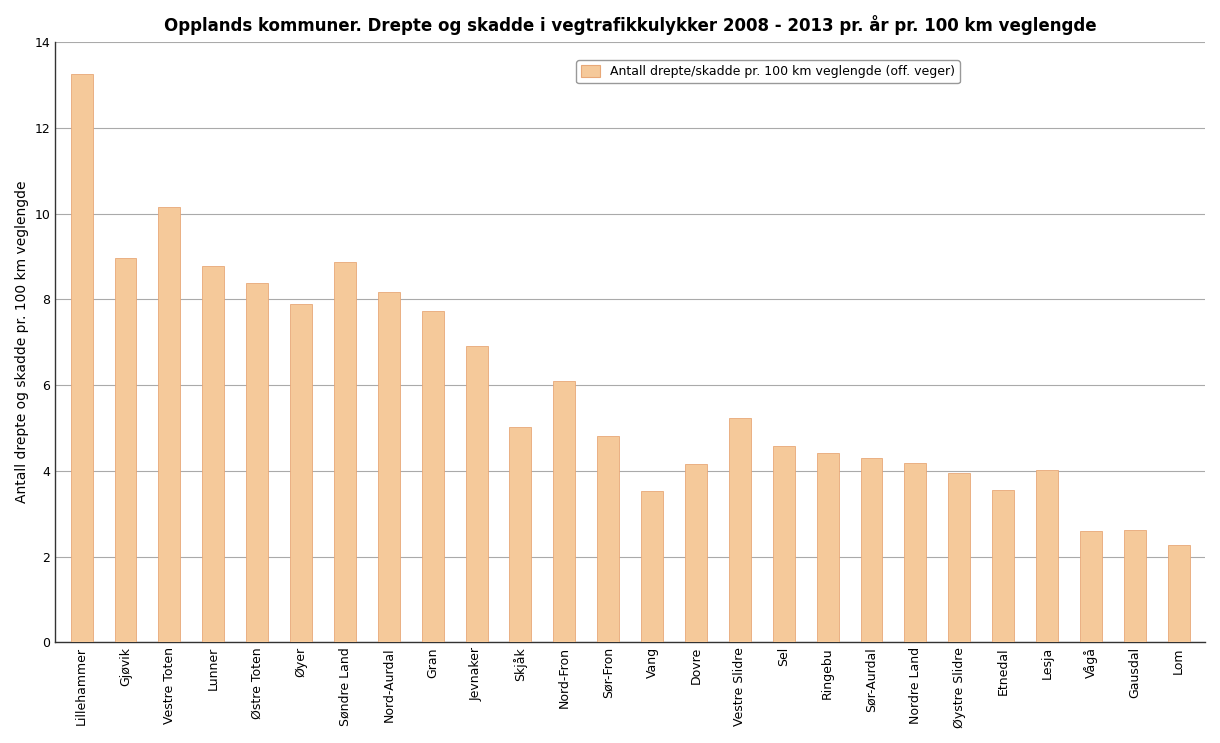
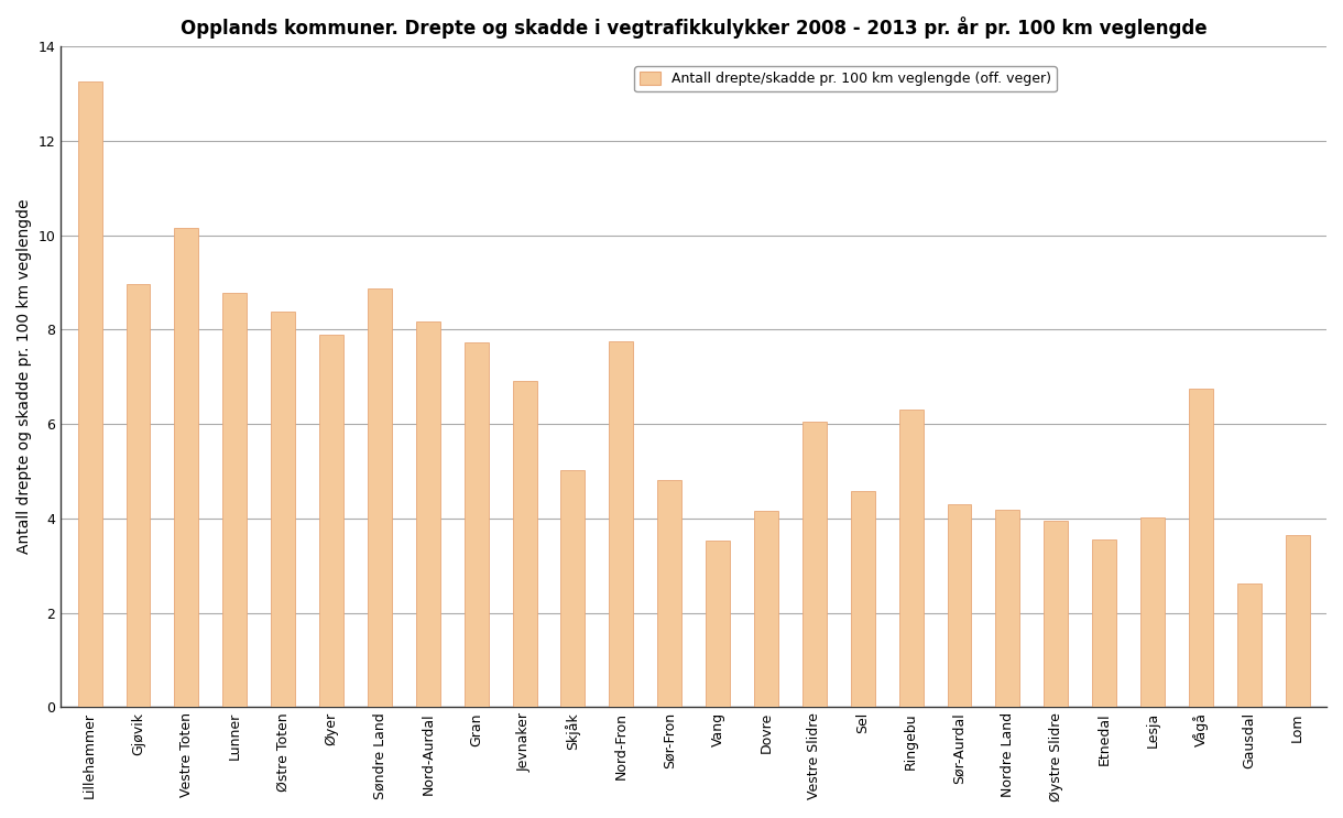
Nord-Fron: 6.10 -> 7.75
Vestre Slidre: 5.22 -> 6.05
Ringebu: 4.42 -> 6.30
Vågå: 2.60 -> 6.75
Lom: 2.28 -> 3.65
